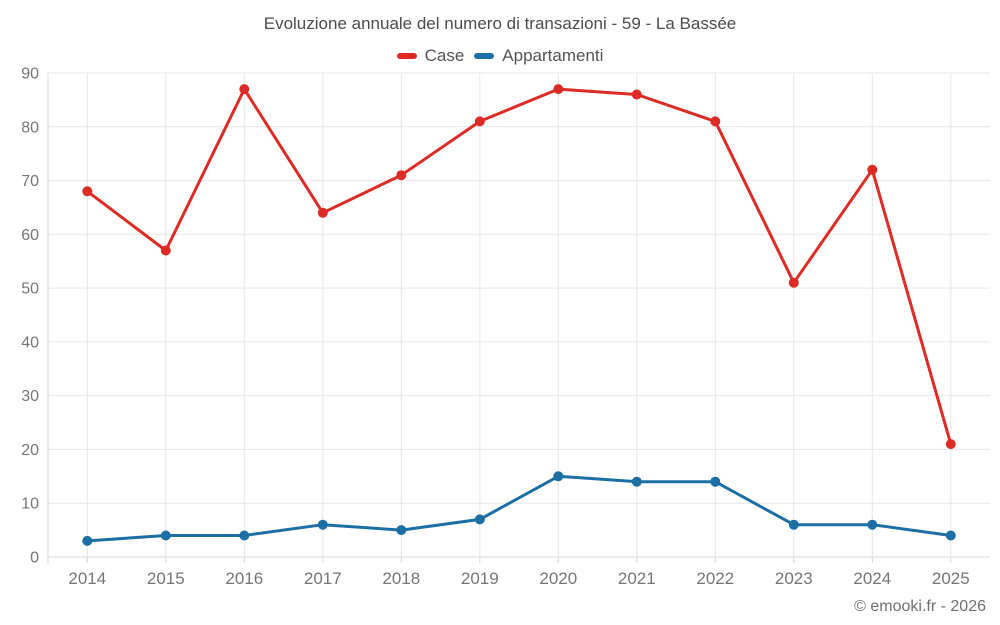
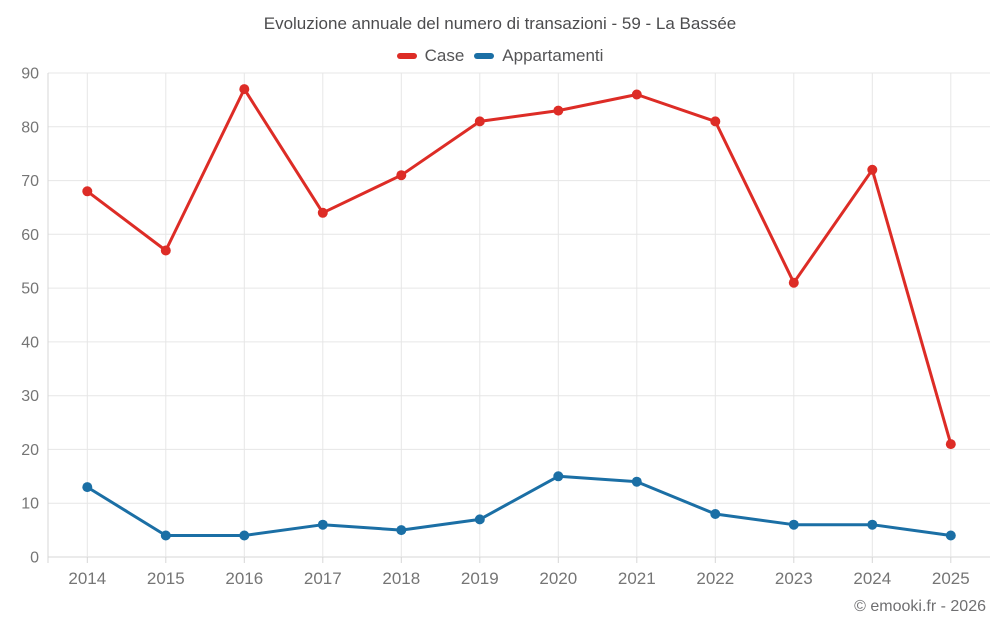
Appartamenti/2014: 3 -> 13
Case/2020: 87 -> 83
Appartamenti/2022: 14 -> 8
